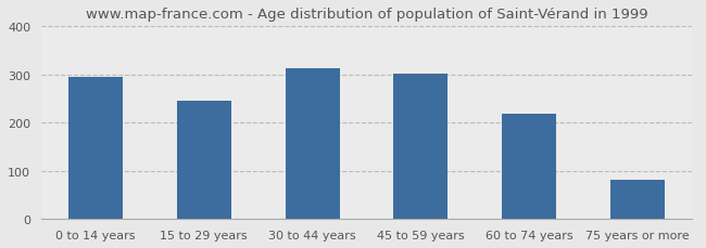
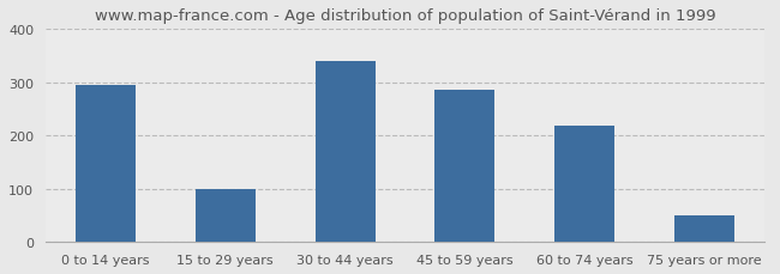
15 to 29 years: 246 -> 100
30 to 44 years: 313 -> 340
45 to 59 years: 301 -> 285
75 years or more: 82 -> 50
